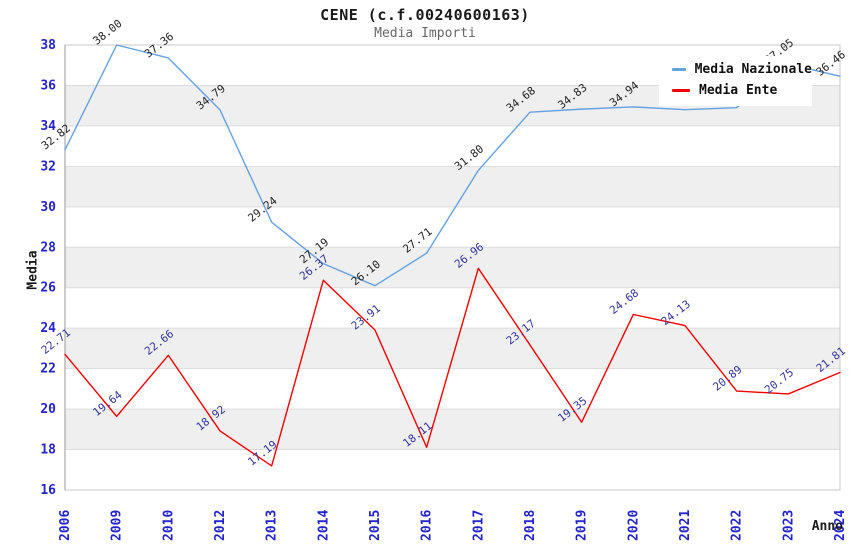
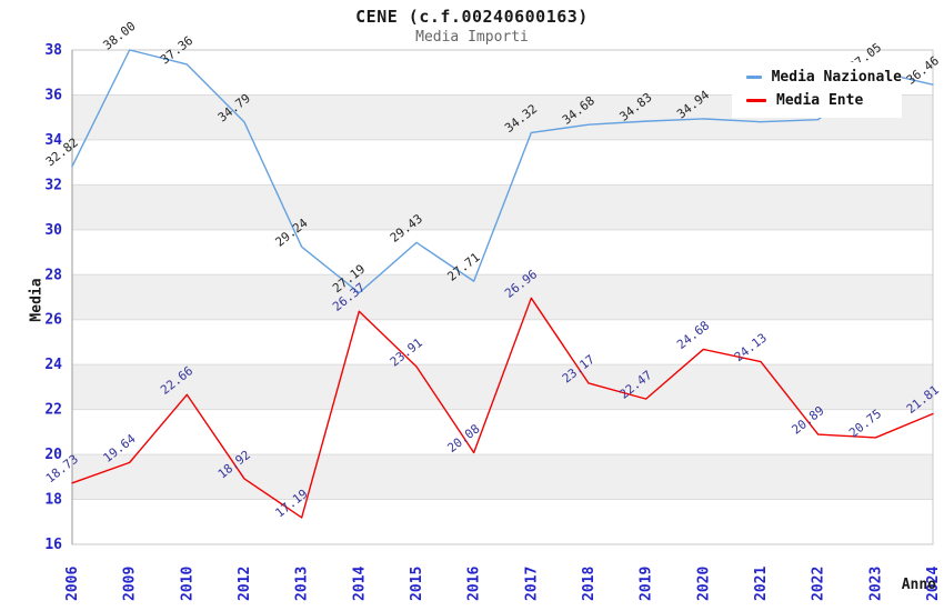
Media Ente/2006: 22.71 -> 18.73
Media Nazionale/2015: 26.10 -> 29.43
Media Ente/2016: 18.11 -> 20.08
Media Nazionale/2017: 31.80 -> 34.32
Media Ente/2019: 19.35 -> 22.47
